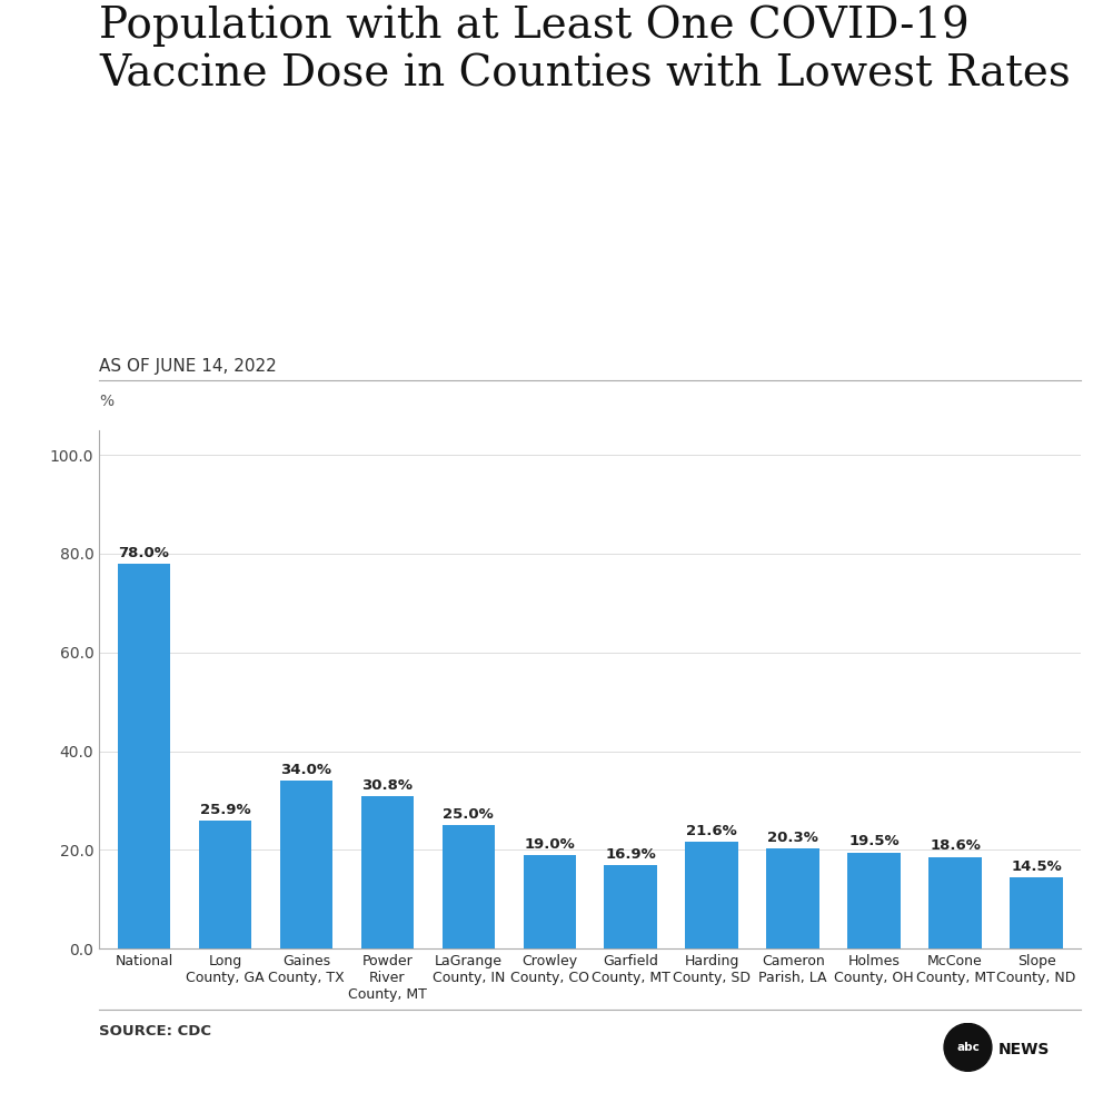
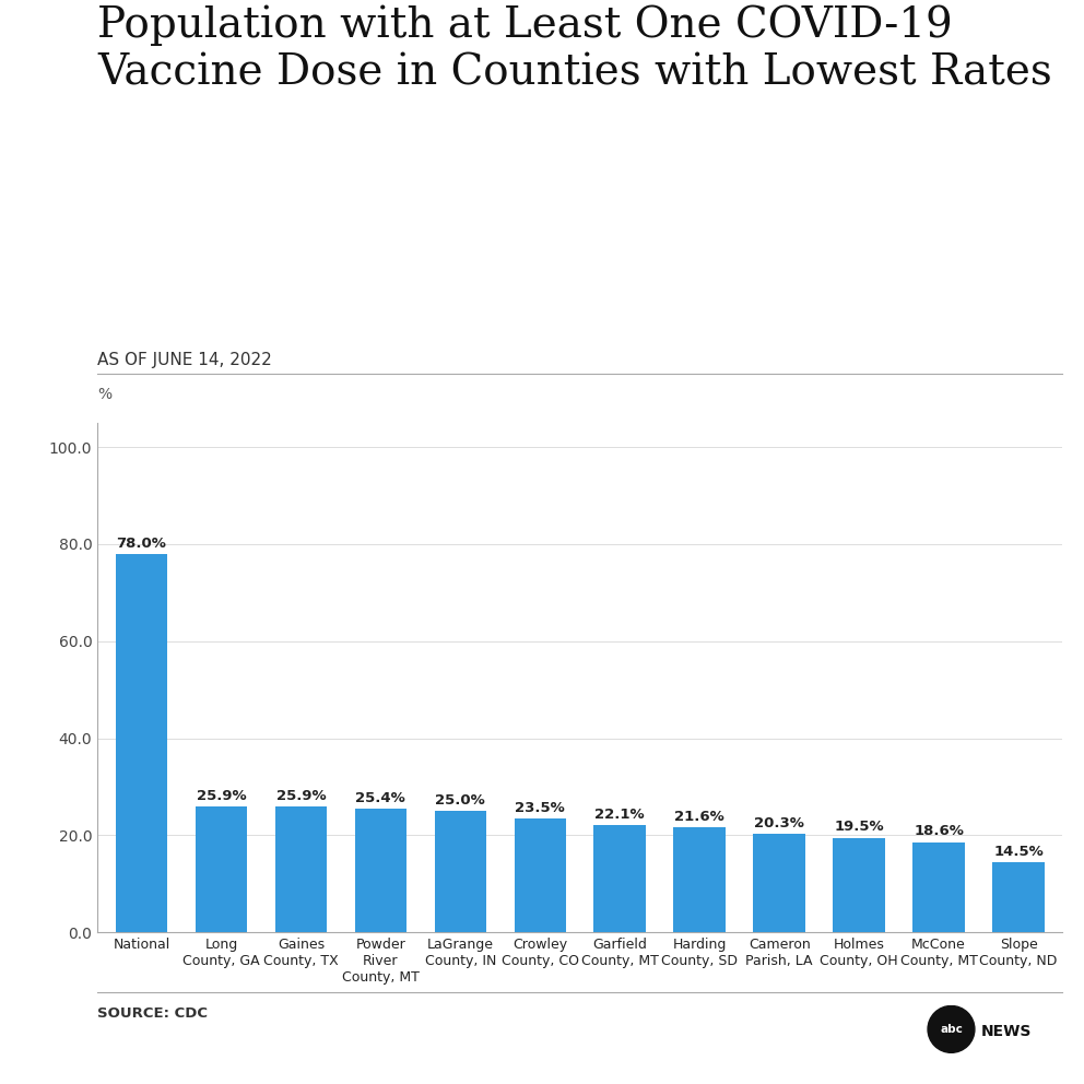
Gaines County, TX: 34.0% -> 25.9%
Powder River County, MT: 30.8% -> 25.4%
Crowley County, CO: 19.0% -> 23.5%
Garfield County, MT: 16.9% -> 22.1%
